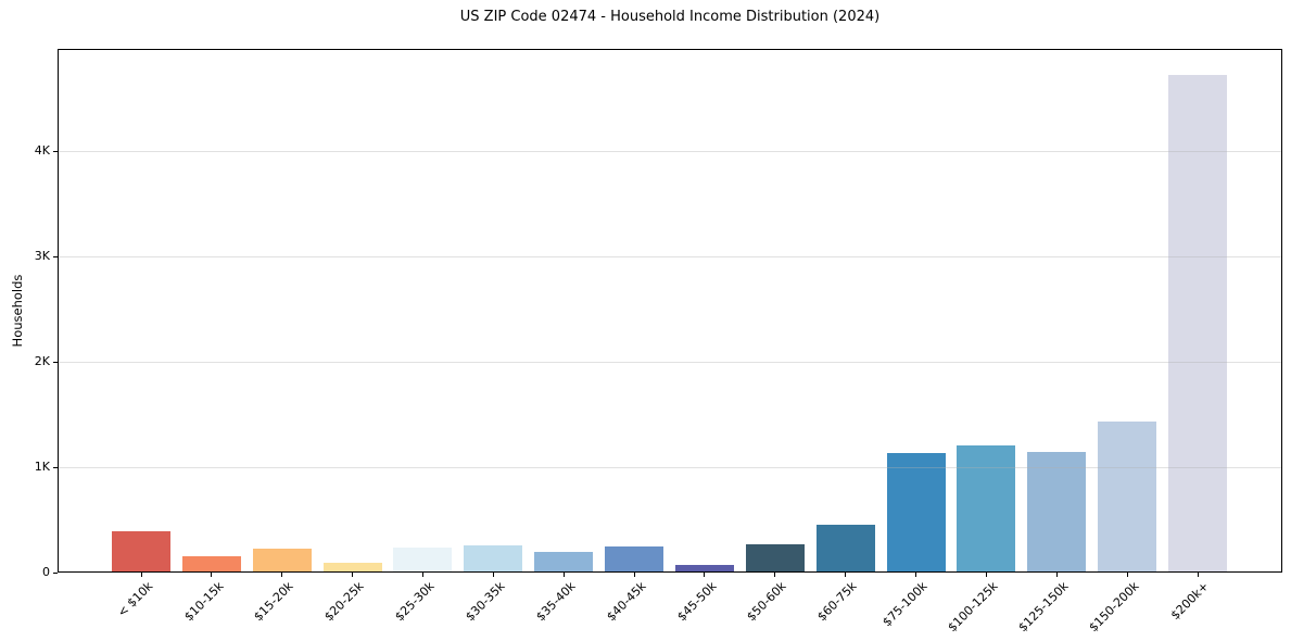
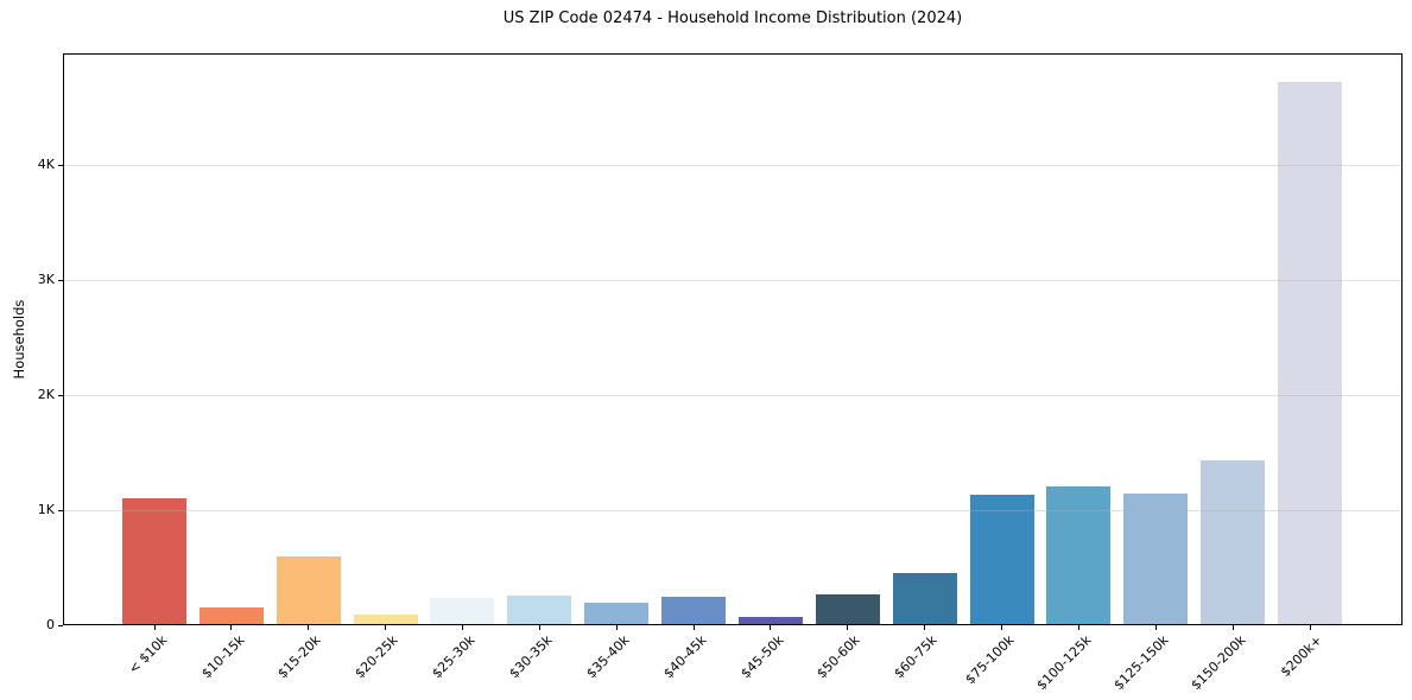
< $10k: 0.4K -> 1.1K
$15-20k: 0.2K -> 0.6K
